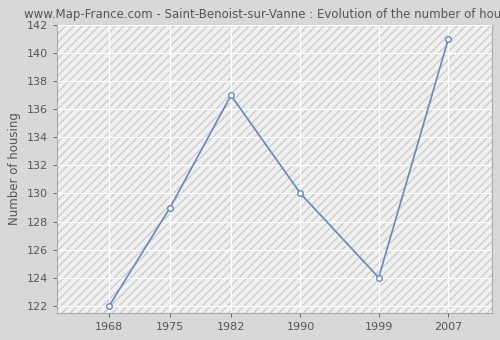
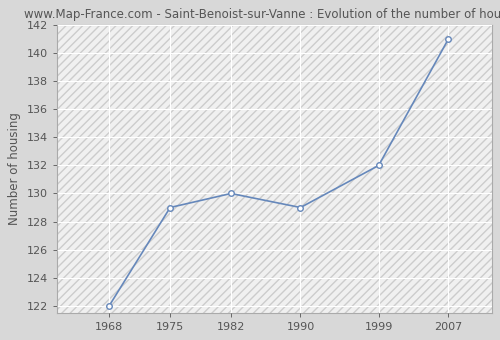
1982: 137 -> 130
1990: 130 -> 129
1999: 124 -> 132
